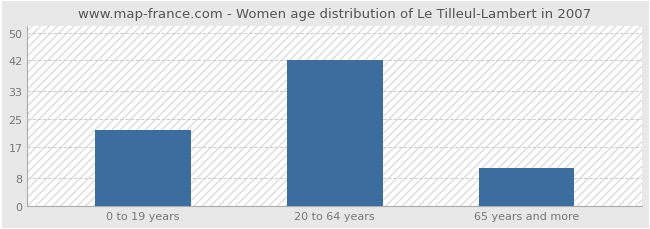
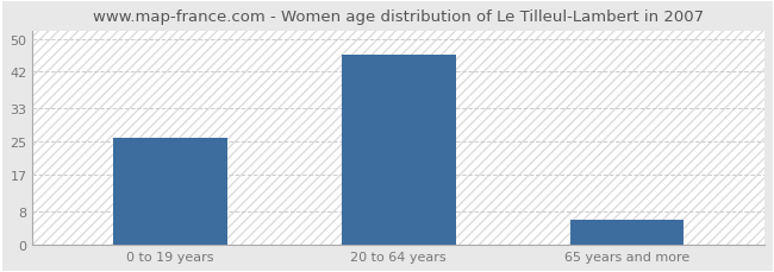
0 to 19 years: 22 -> 26
20 to 64 years: 42 -> 46
65 years and more: 11 -> 6
